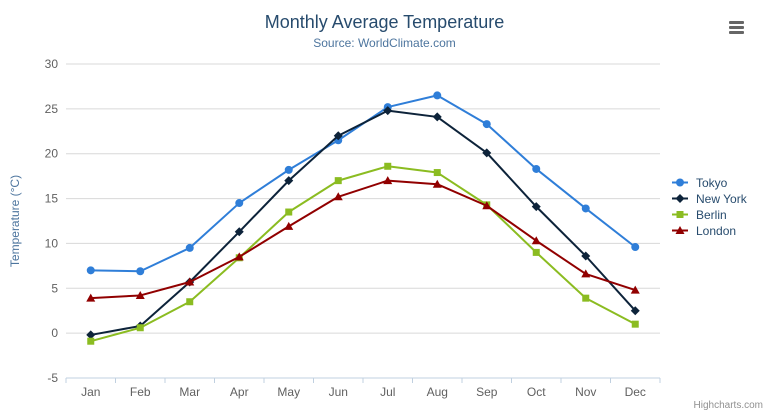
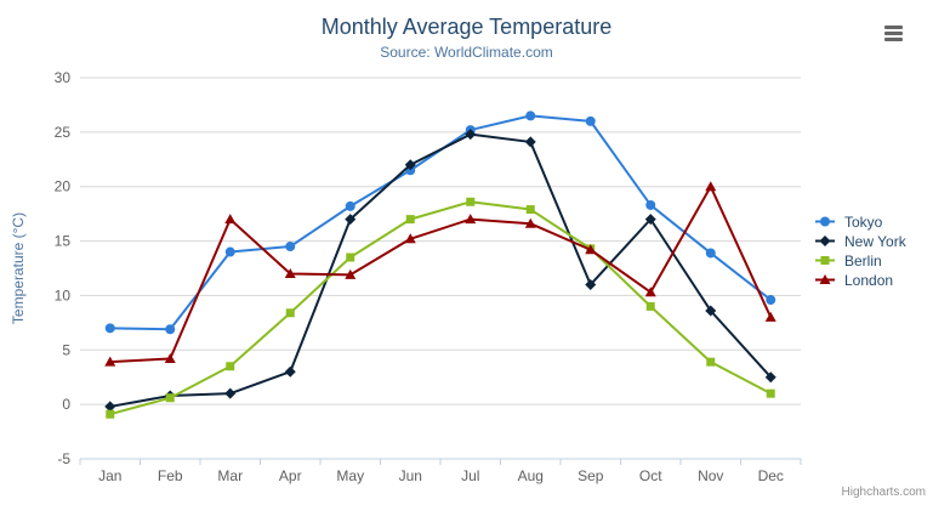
Tokyo/Mar: 10 -> 14
New York/Mar: 6 -> 1
London/Mar: 6 -> 17
New York/Apr: 11 -> 3
London/Apr: 8 -> 12
Tokyo/Sep: 23 -> 26
New York/Sep: 20 -> 11
New York/Oct: 14 -> 17
London/Nov: 7 -> 20
London/Dec: 5 -> 8
